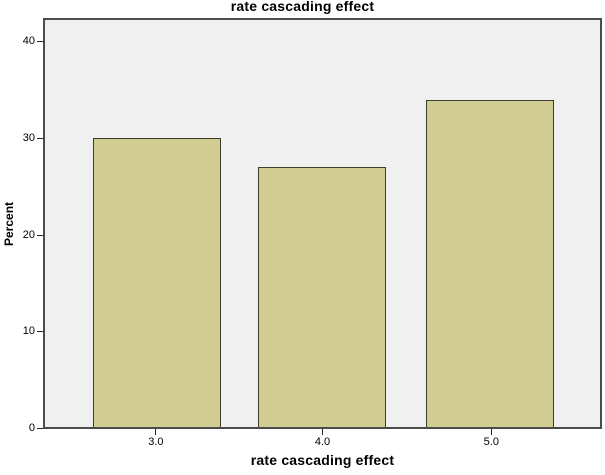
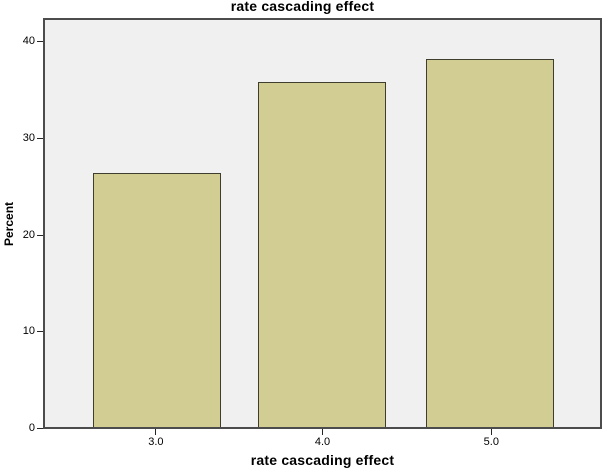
3.0: 30 -> 26
4.0: 27 -> 36
5.0: 34 -> 38
